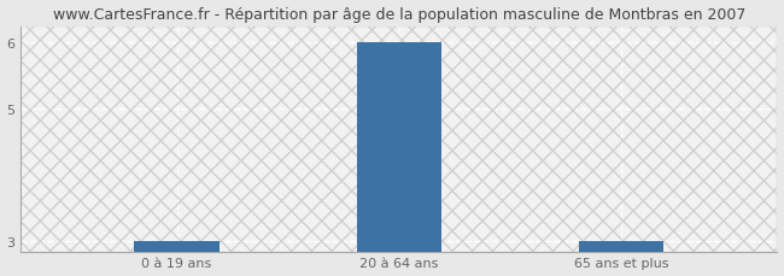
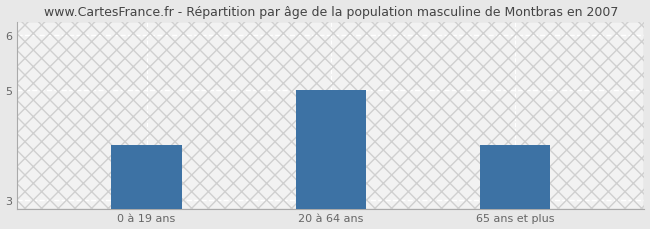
0 à 19 ans: 3 -> 4
20 à 64 ans: 6 -> 5
65 ans et plus: 3 -> 4
